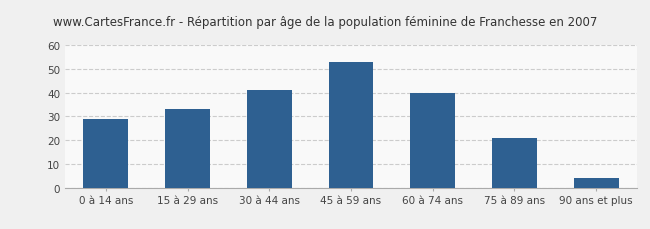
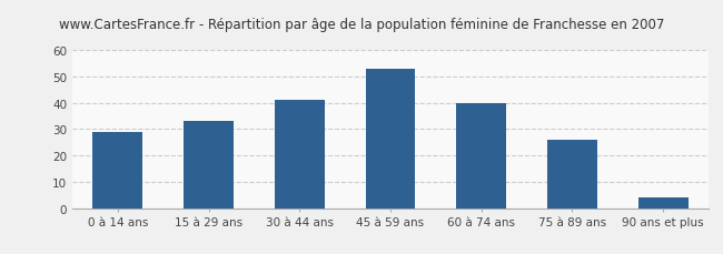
75 à 89 ans: 21 -> 26
